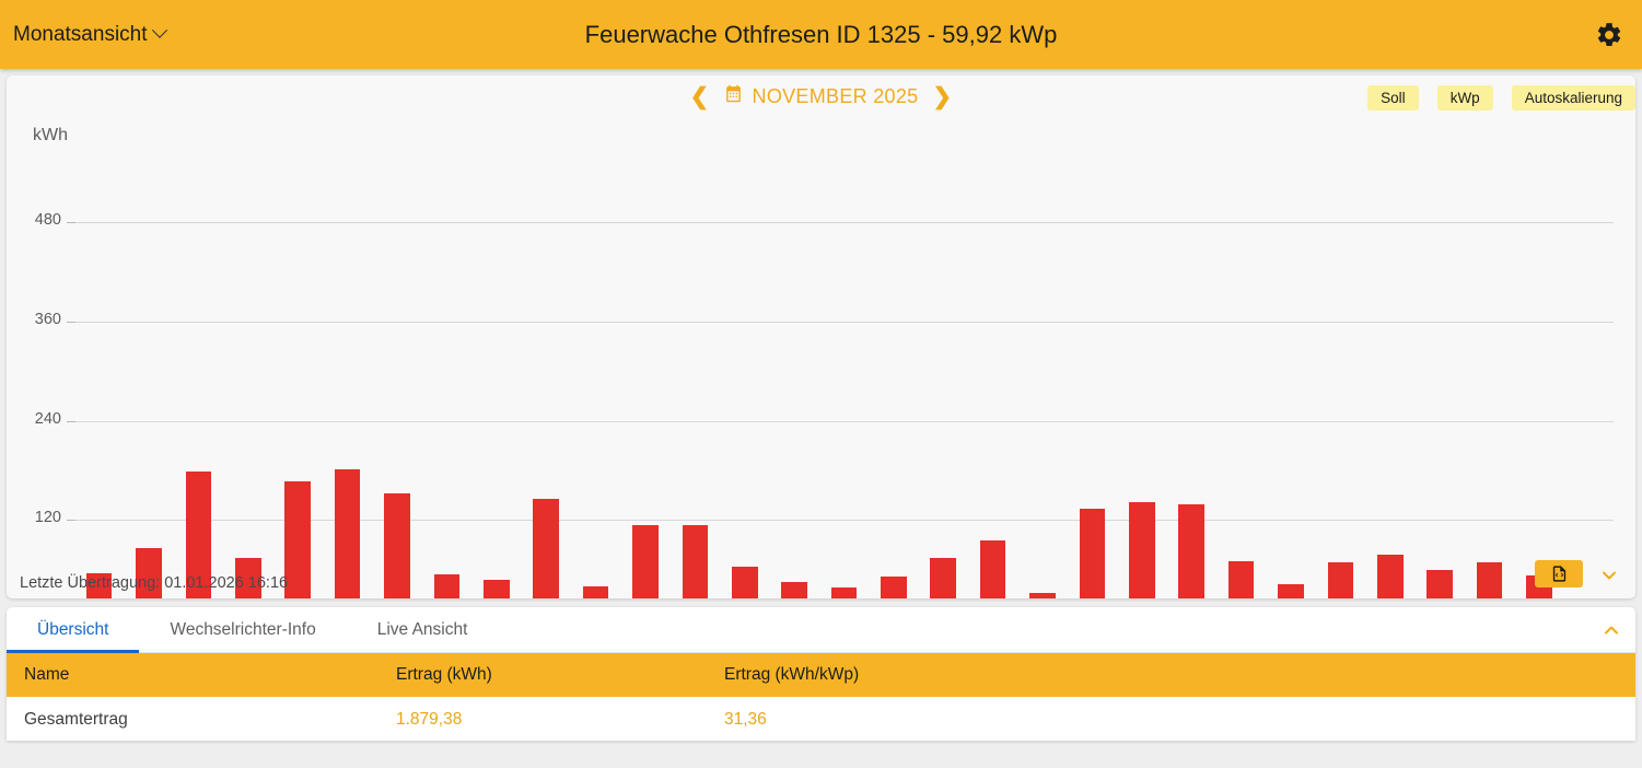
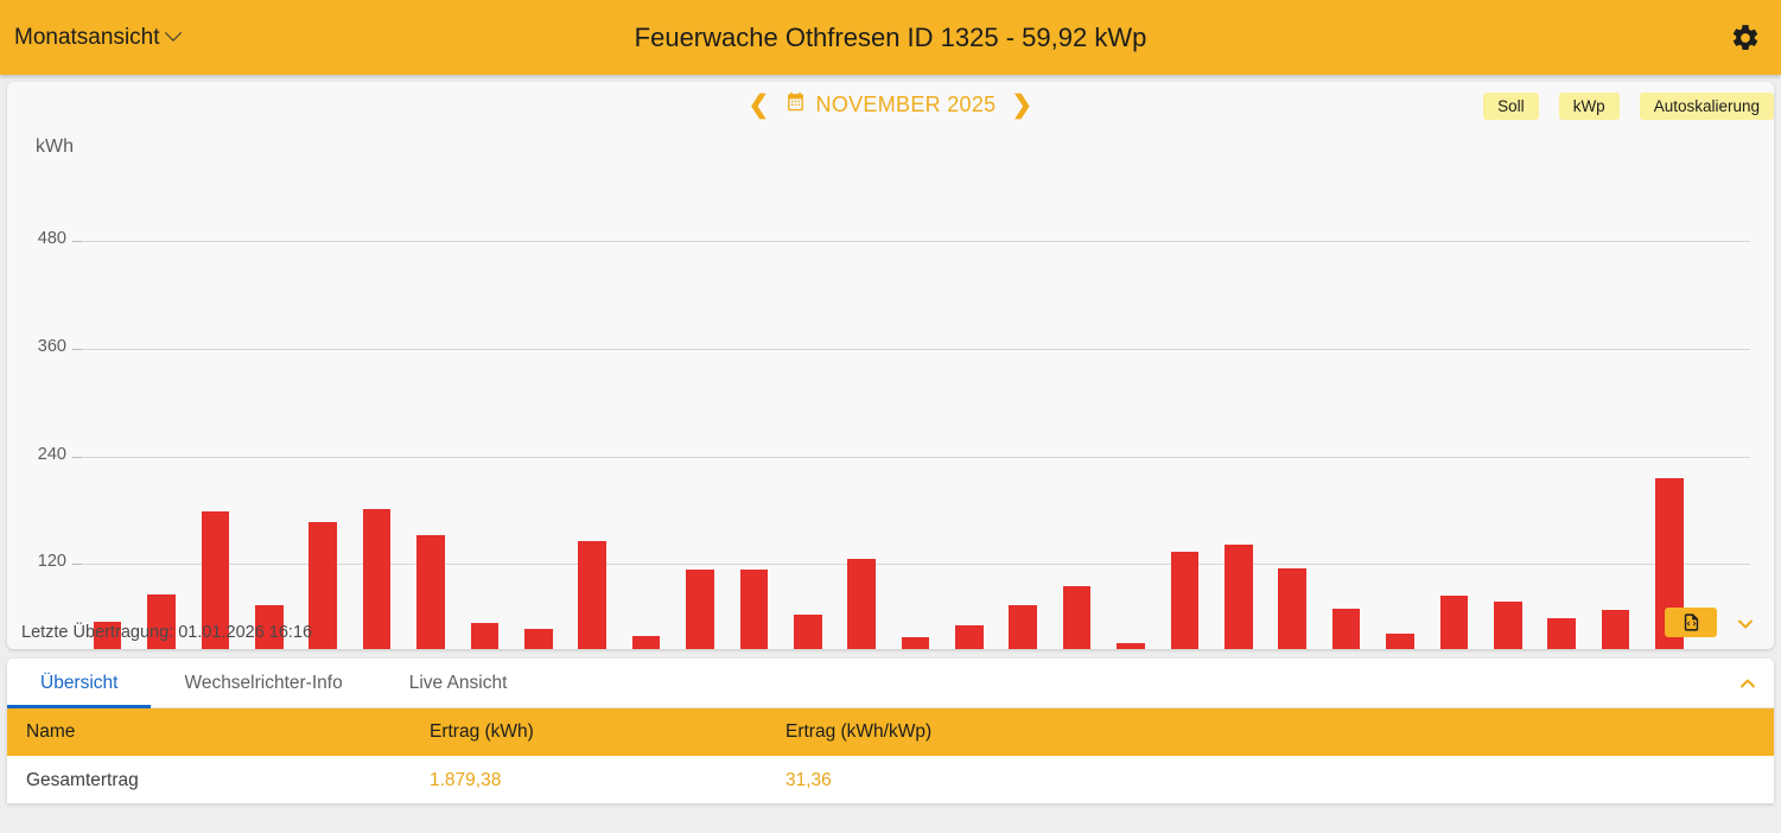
15: 20 -> 100
23: 110 -> 90
26: 40 -> 60
30: 30 -> 190
